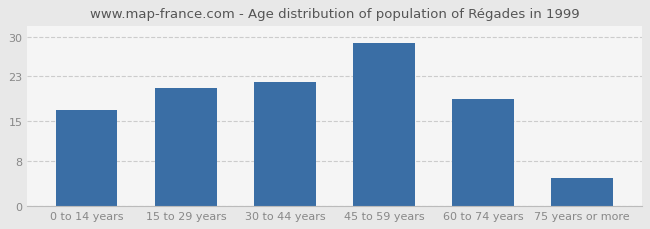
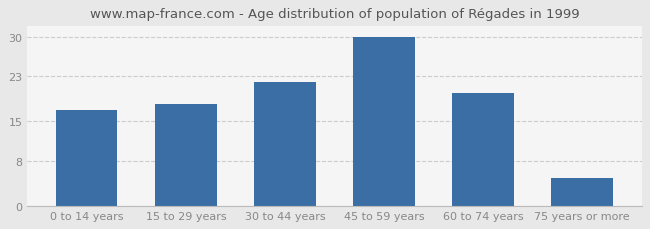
15 to 29 years: 21 -> 18
45 to 59 years: 29 -> 30
60 to 74 years: 19 -> 20
